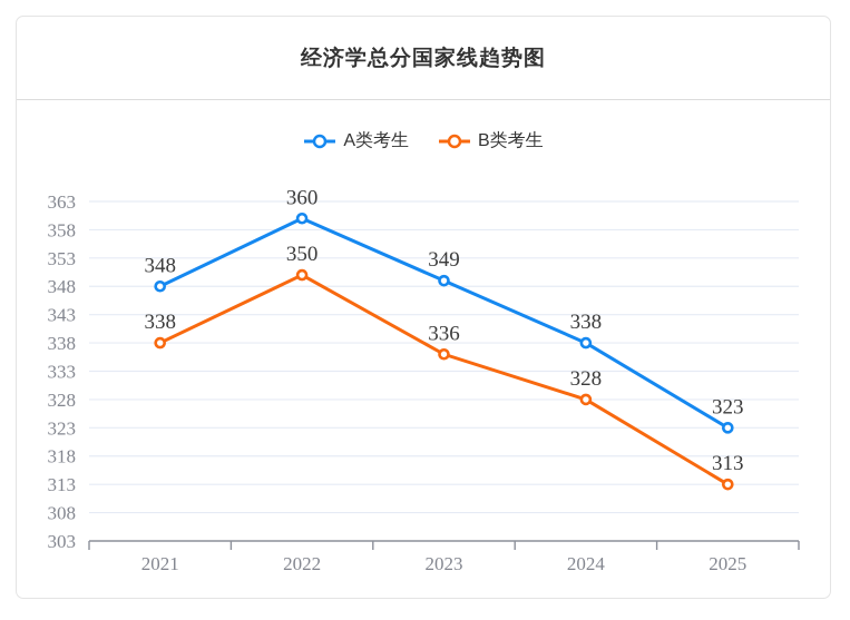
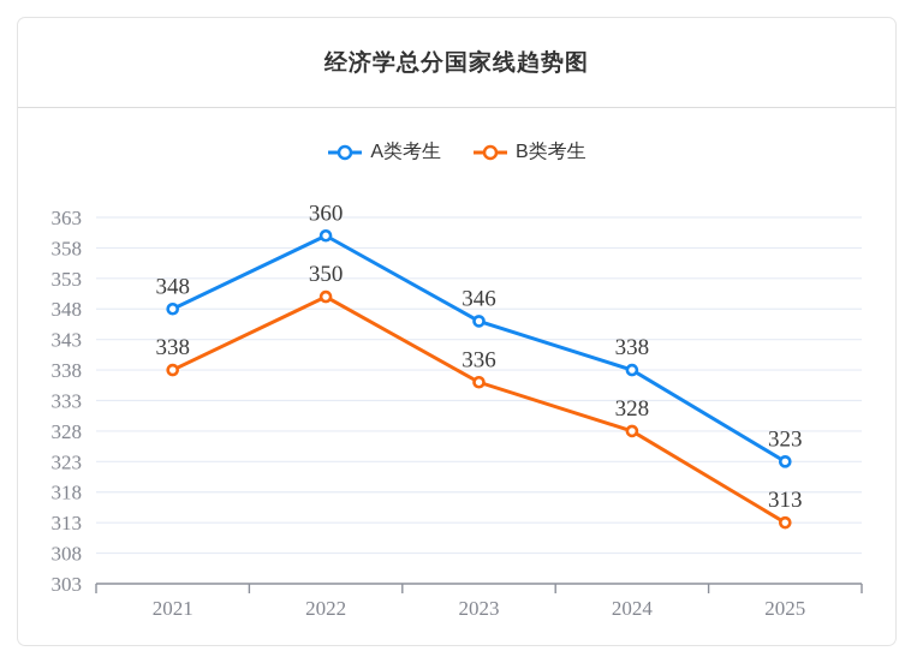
A类考生/2023: 349 -> 346
